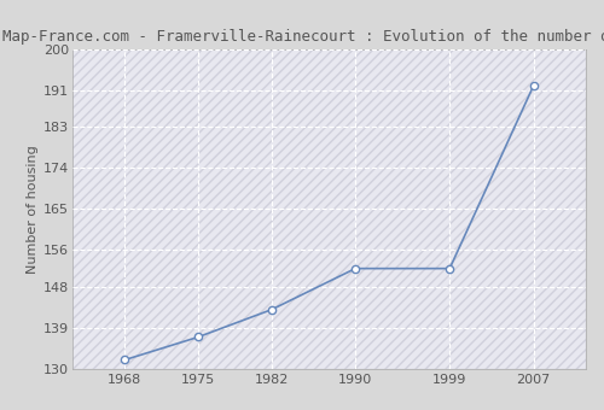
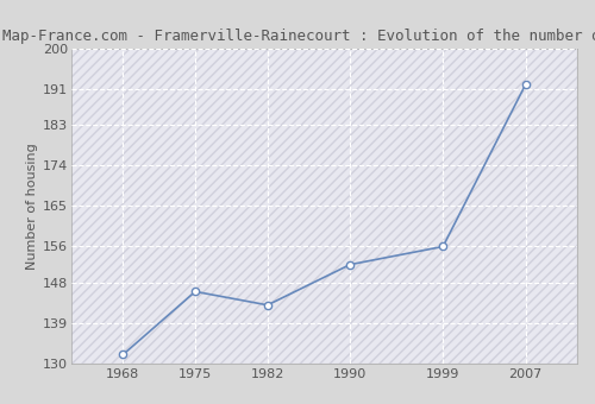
1975: 137 -> 146
1999: 152 -> 156
